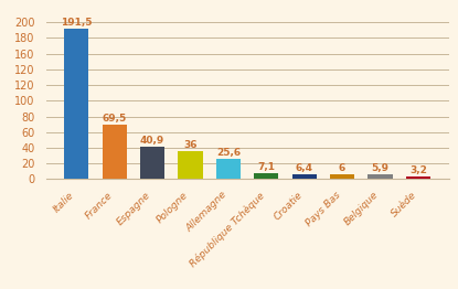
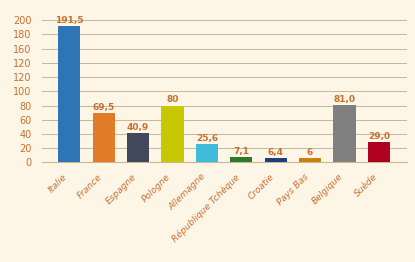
Pologne: 36 -> 80
Belgique: 5,9 -> 81,0
Suède: 3,2 -> 29,0
